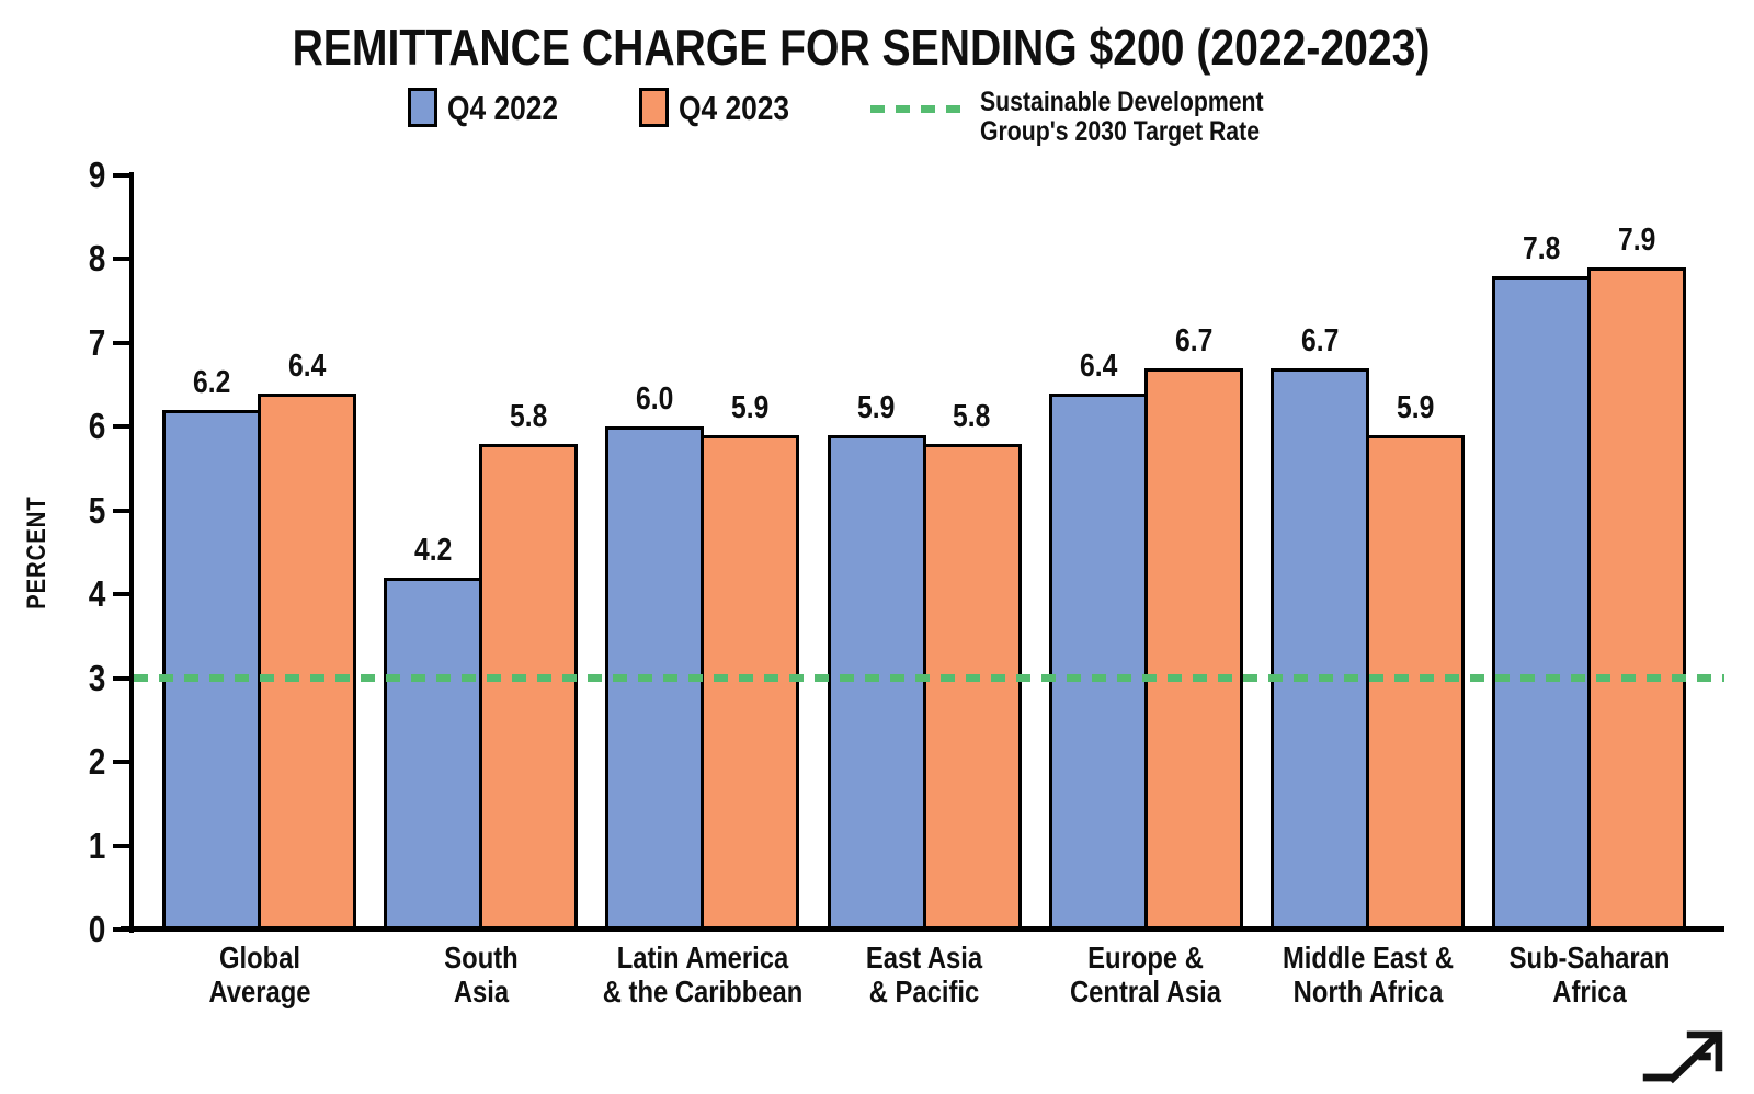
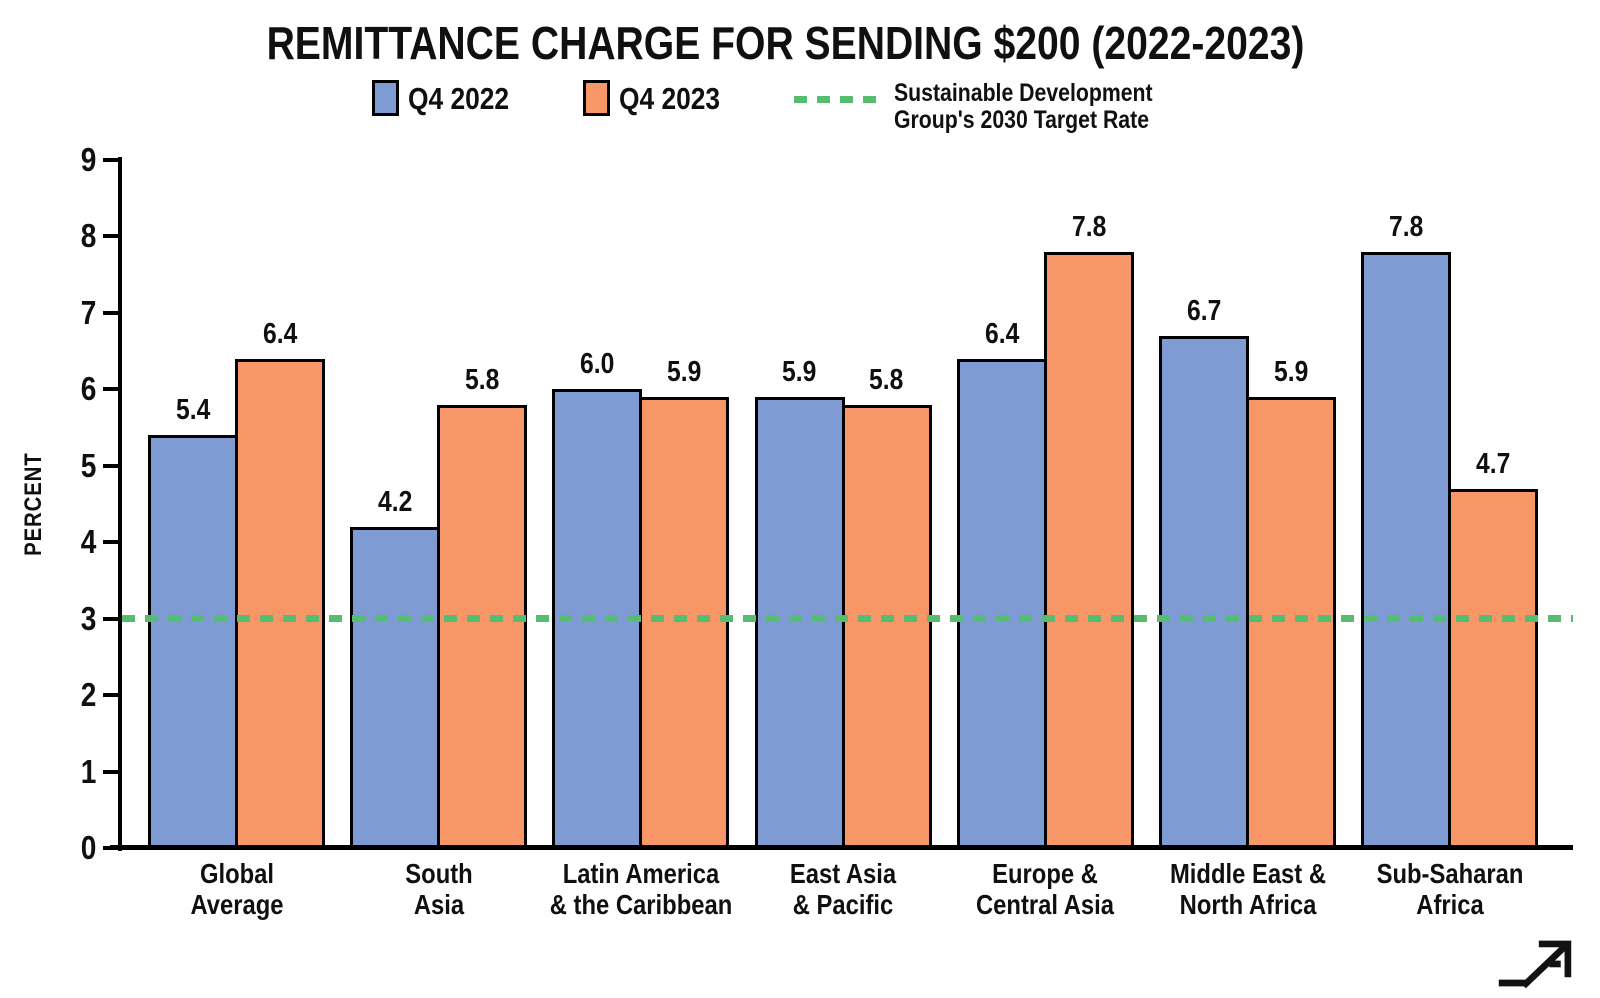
Q4 2022/Global Average: 6.2 -> 5.4
Q4 2023/Europe & Central Asia: 6.7 -> 7.8
Q4 2023/Sub-Saharan Africa: 7.9 -> 4.7
